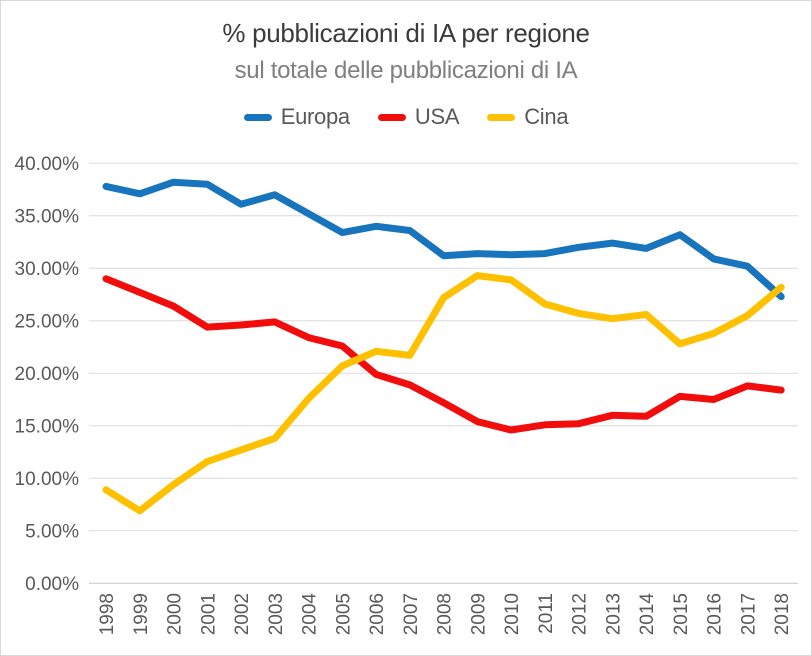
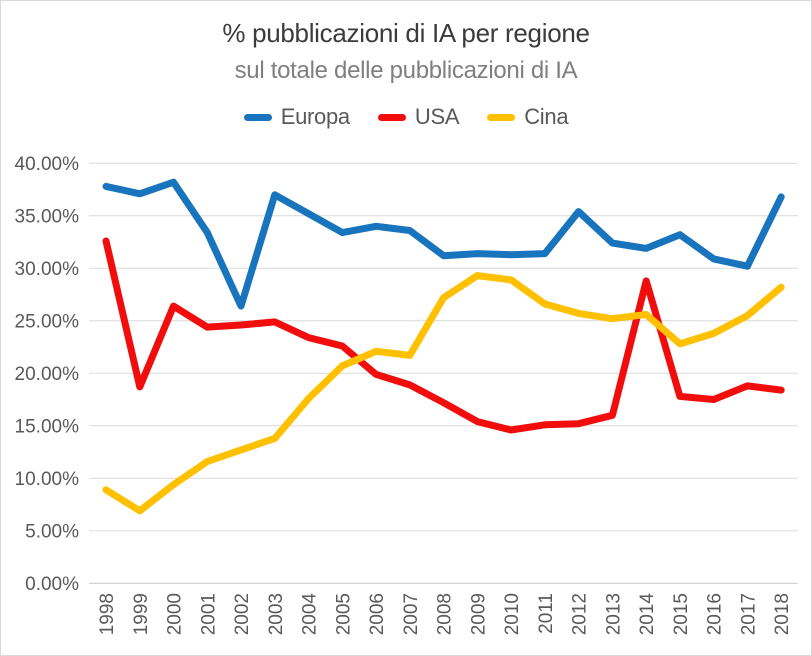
USA/1998: 29.0% -> 32.6%
USA/1999: 27.7% -> 18.7%
Europa/2001: 38.0% -> 33.4%
Europa/2002: 36.1% -> 26.4%
Europa/2012: 32.0% -> 35.4%
USA/2014: 15.9% -> 28.8%
Europa/2018: 27.3% -> 36.8%
